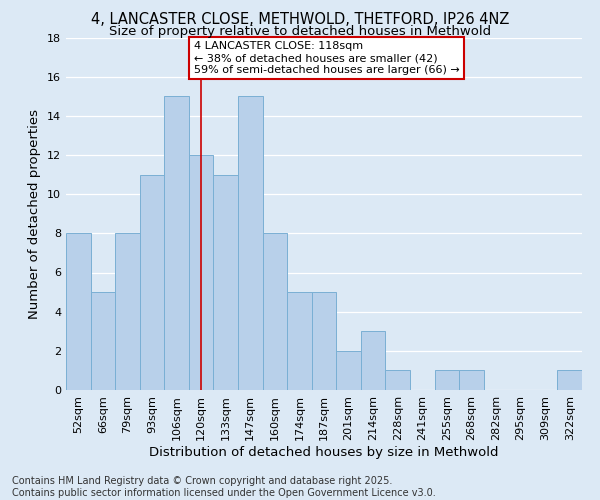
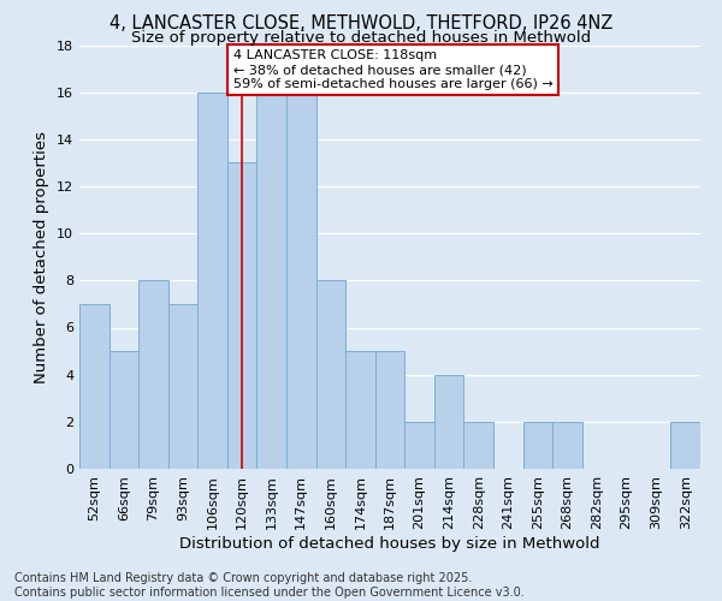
52sqm: 8 -> 7
93sqm: 11 -> 7
106sqm: 15 -> 16
120sqm: 12 -> 13
133sqm: 11 -> 16
147sqm: 15 -> 16
214sqm: 3 -> 4
228sqm: 1 -> 2
255sqm: 1 -> 2
268sqm: 1 -> 2
322sqm: 1 -> 2
